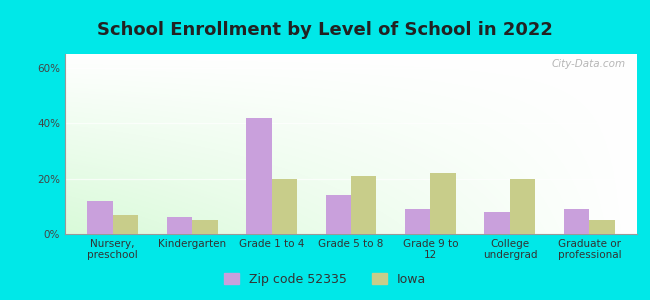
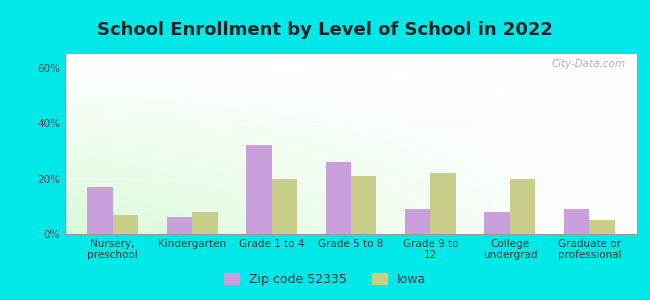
Zip code 52335/Nursery, preschool: 12% -> 17%
Iowa/Kindergarten: 5% -> 8%
Zip code 52335/Grade 1 to 4: 42% -> 32%
Zip code 52335/Grade 5 to 8: 14% -> 26%
